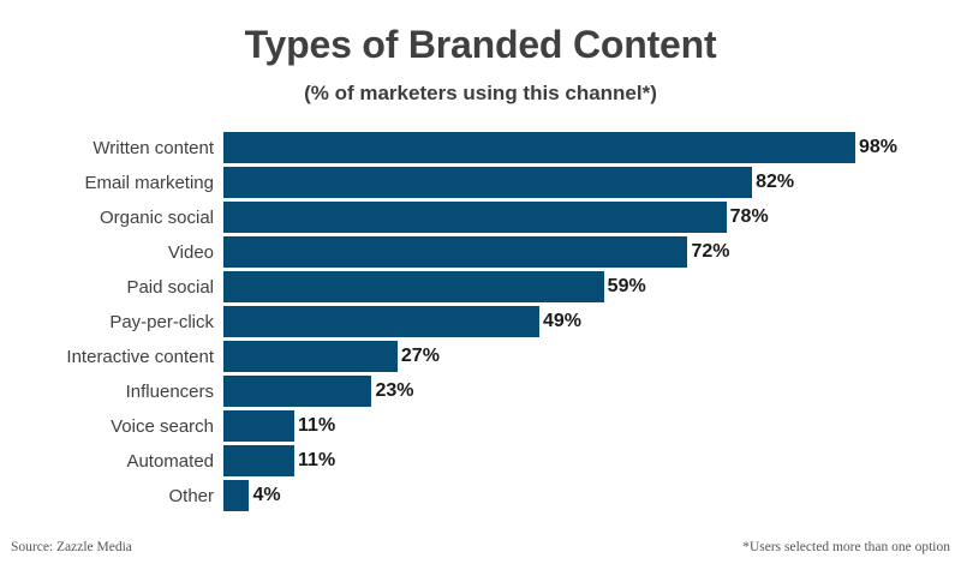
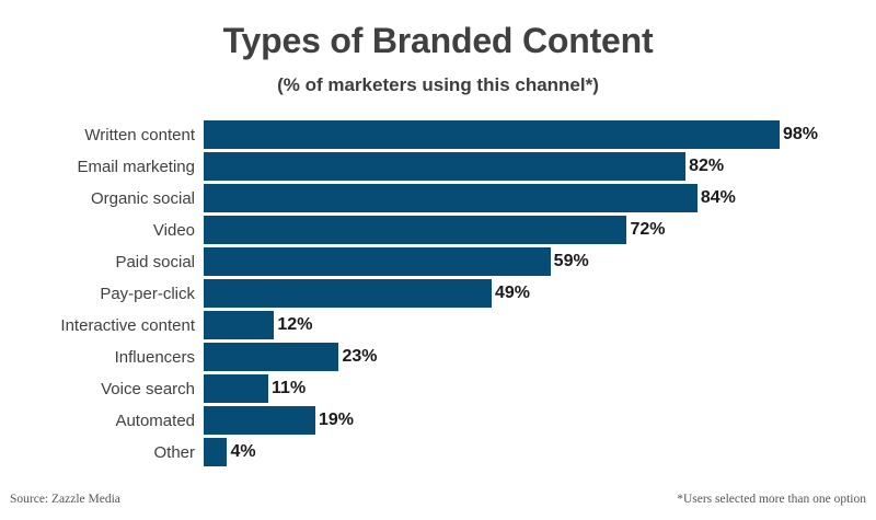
Organic social: 78% -> 84%
Interactive content: 27% -> 12%
Automated: 11% -> 19%
